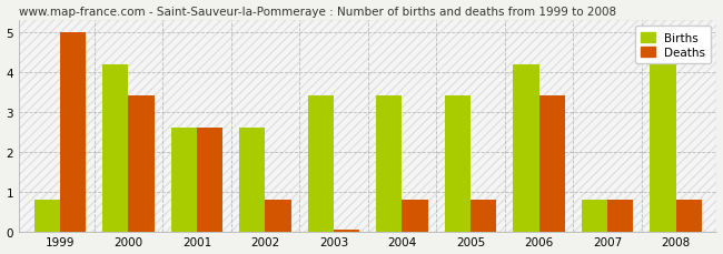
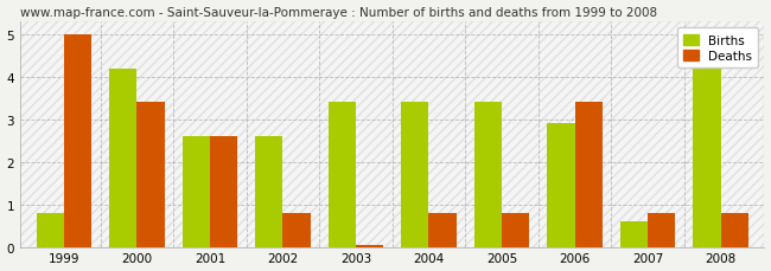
Births/2006: 4.2 -> 2.9
Births/2007: 0.8 -> 0.6
